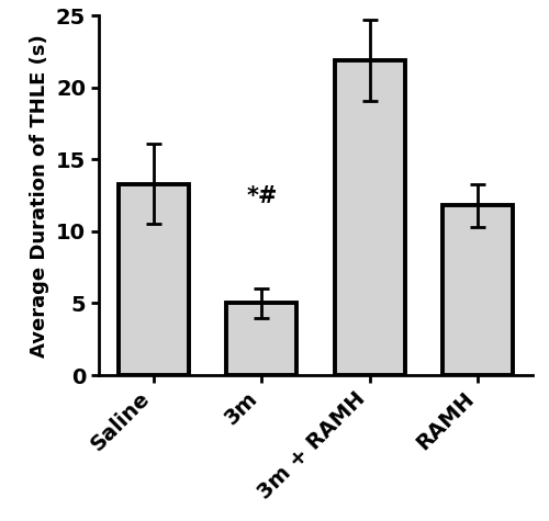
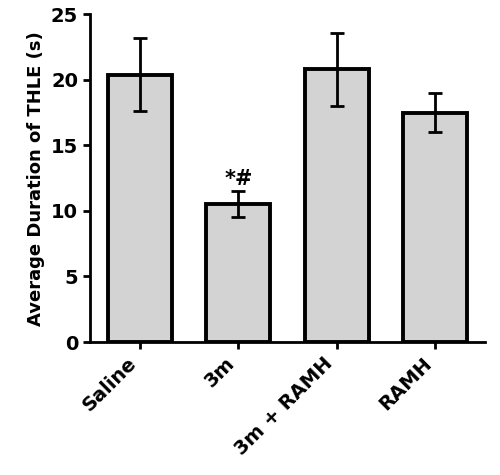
Saline: 13.3 -> 20.4
3m: 5.0 -> 10.5
3m + RAMH: 21.9 -> 20.8
RAMH: 11.8 -> 17.5
